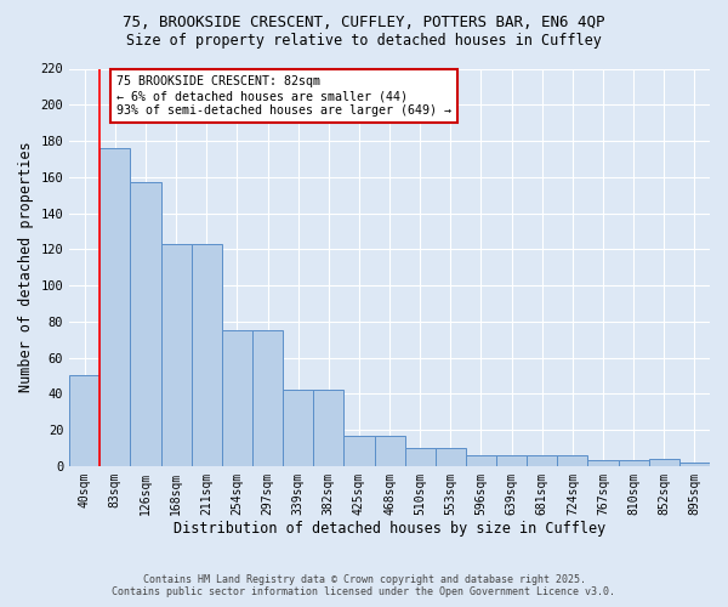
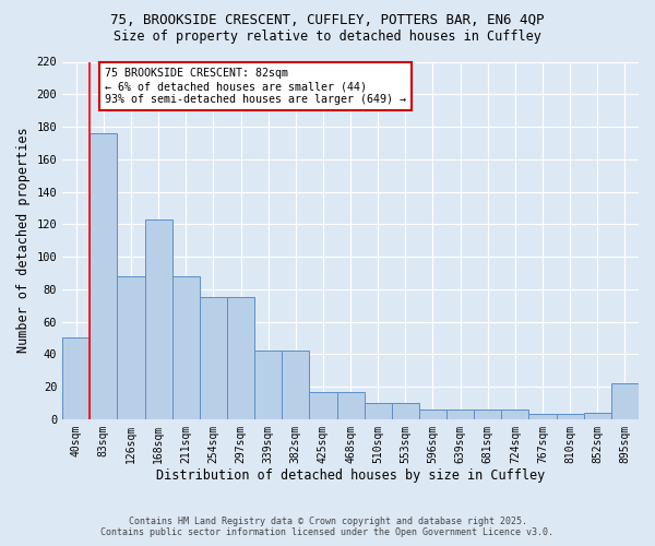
126sqm: 157 -> 88
211sqm: 123 -> 88
895sqm: 2 -> 22
